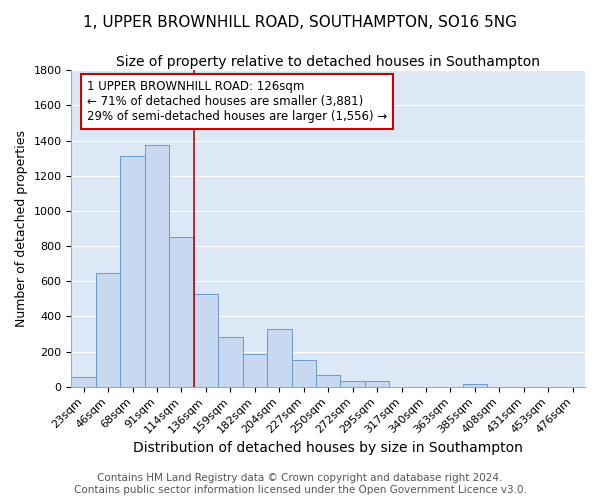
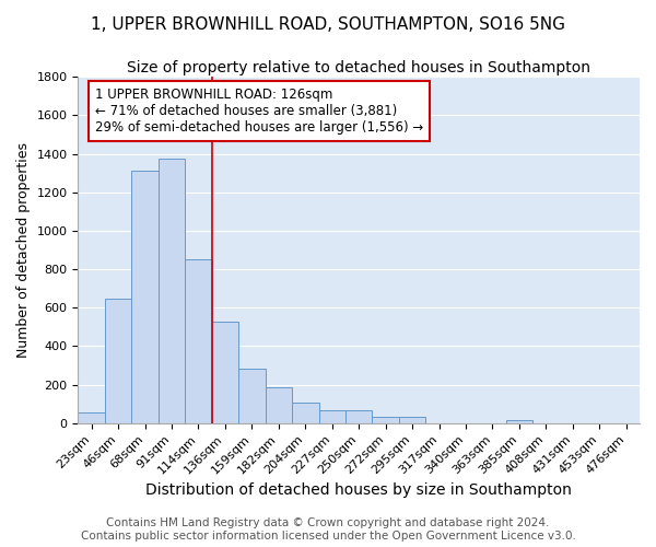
204sqm: 330 -> 100
227sqm: 150 -> 60
